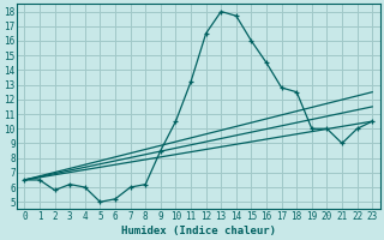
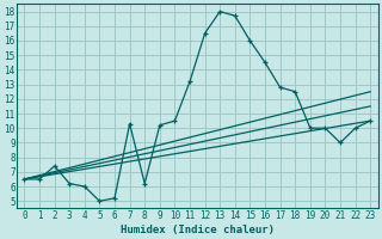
2: 5.8 -> 7.4
7: 6.0 -> 10.3
9: 8.5 -> 10.2
